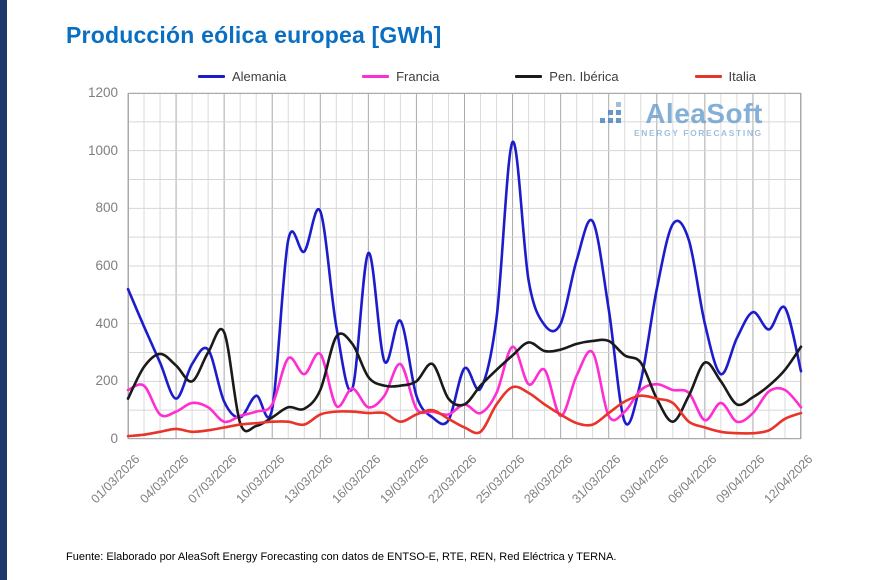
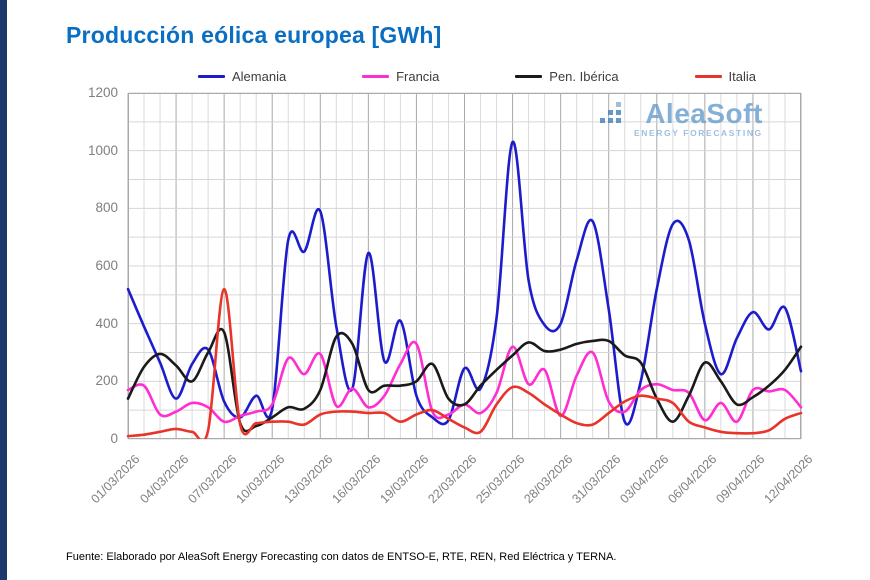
Italia/07/03/2026: 40 -> 520
Pen. Ibérica/16/03/2026: 220 -> 170
Francia/19/03/2026: 100 -> 330
Francia/31/03/2026: 80 -> 130
Francia/09/04/2026: 90 -> 170
